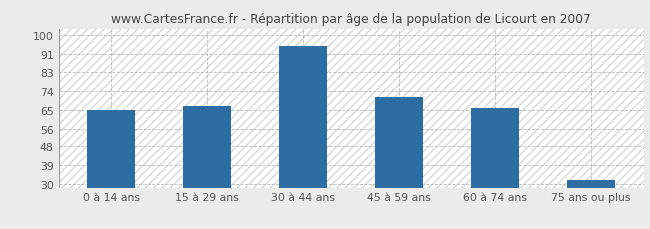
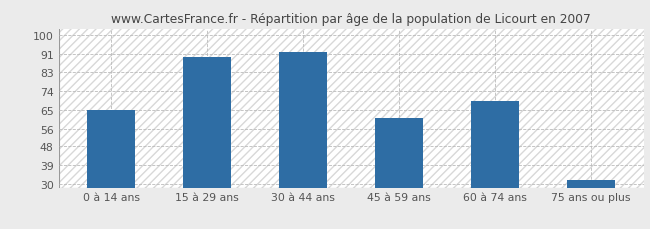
15 à 29 ans: 67 -> 90
30 à 44 ans: 95 -> 92
45 à 59 ans: 71 -> 61
60 à 74 ans: 66 -> 69
